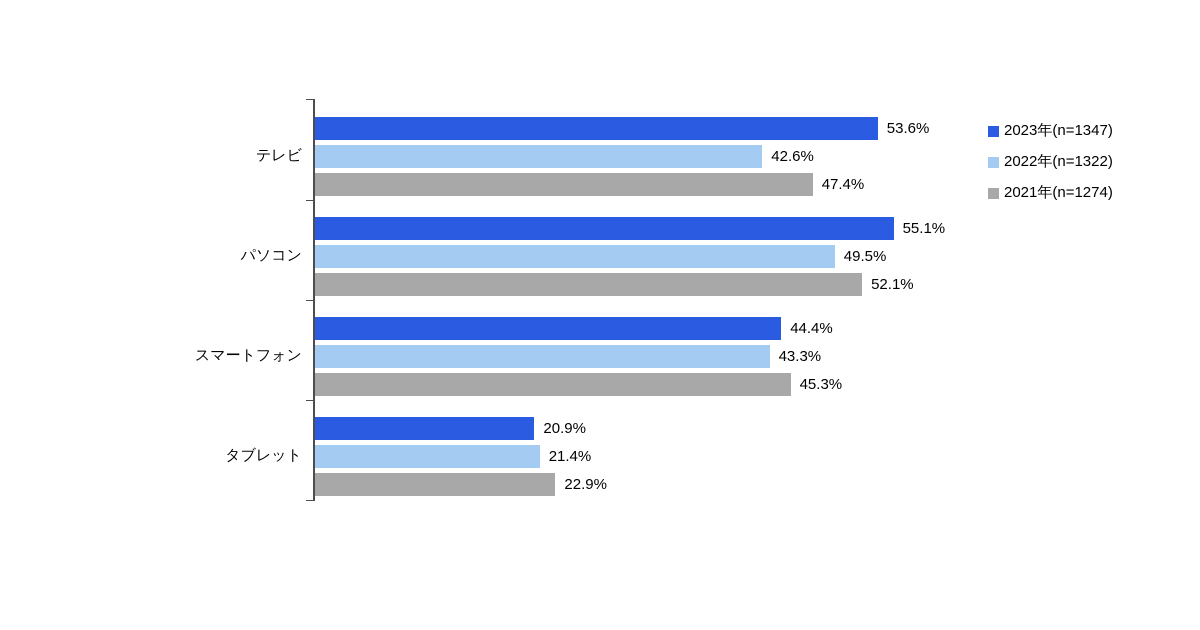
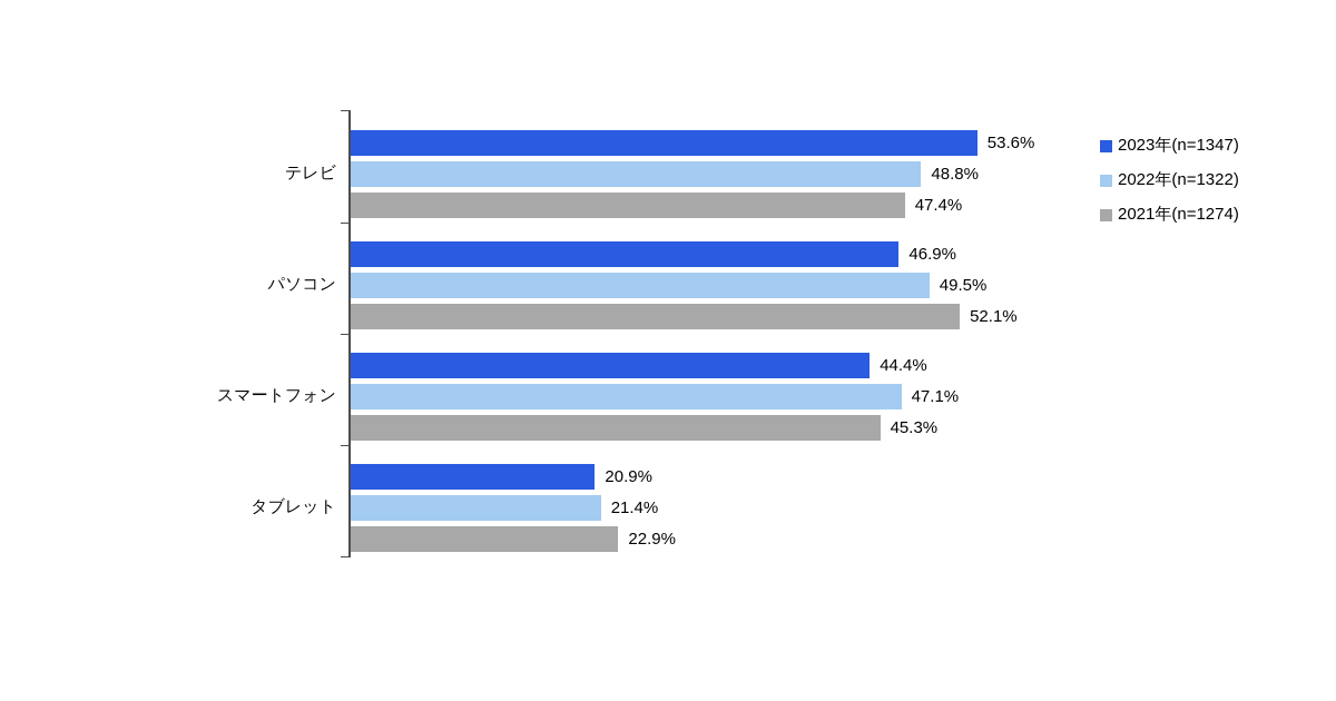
2022年(n=1322)/テレビ: 42.6% -> 48.8%
2023年(n=1347)/パソコン: 55.1% -> 46.9%
2022年(n=1322)/スマートフォン: 43.3% -> 47.1%
